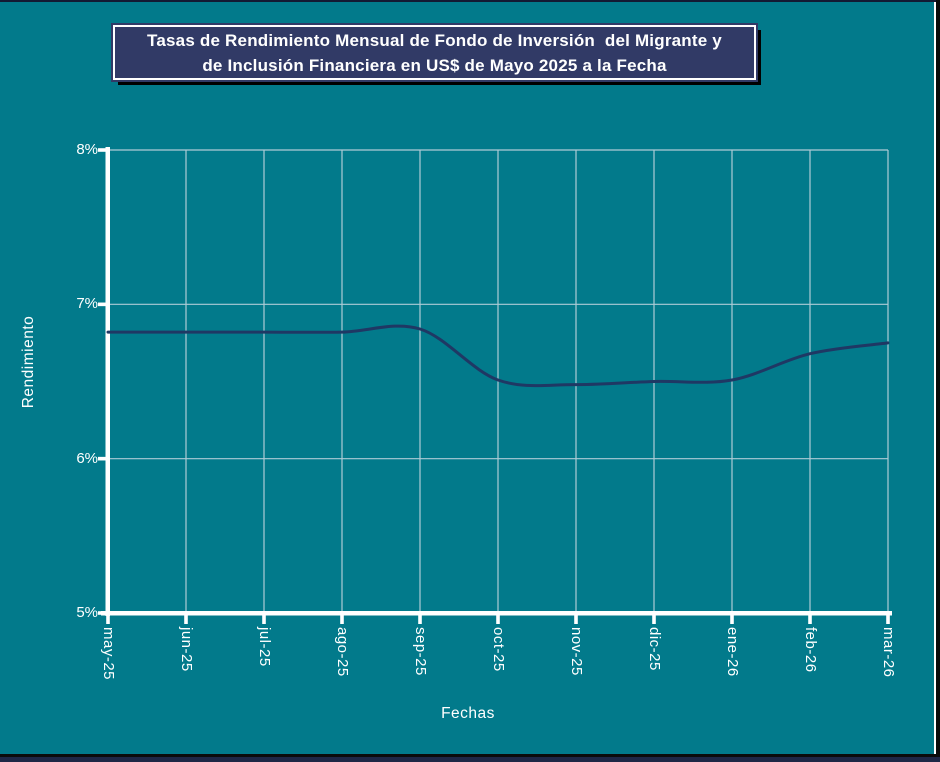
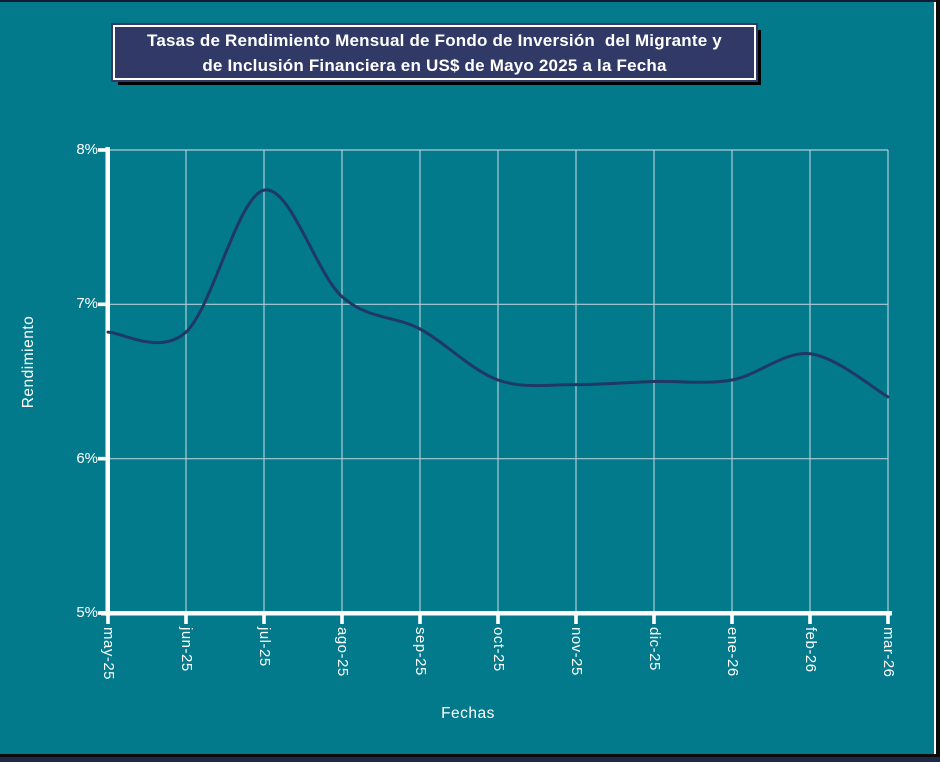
jul-25: 6.82% -> 7.74%
ago-25: 6.82% -> 7.05%
mar-26: 6.75% -> 6.40%
